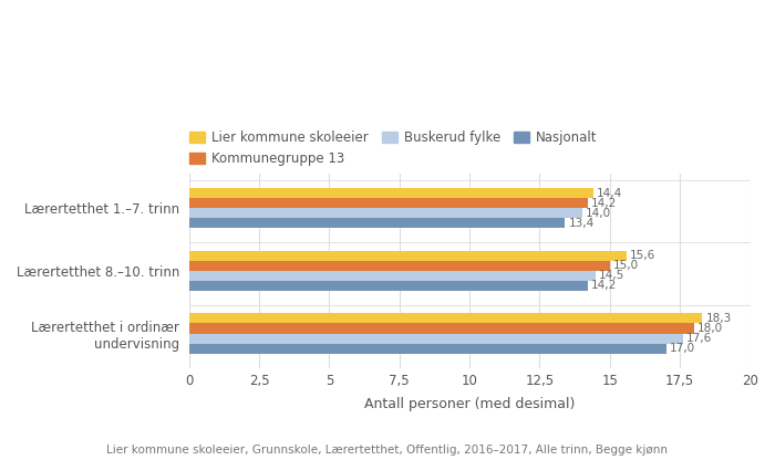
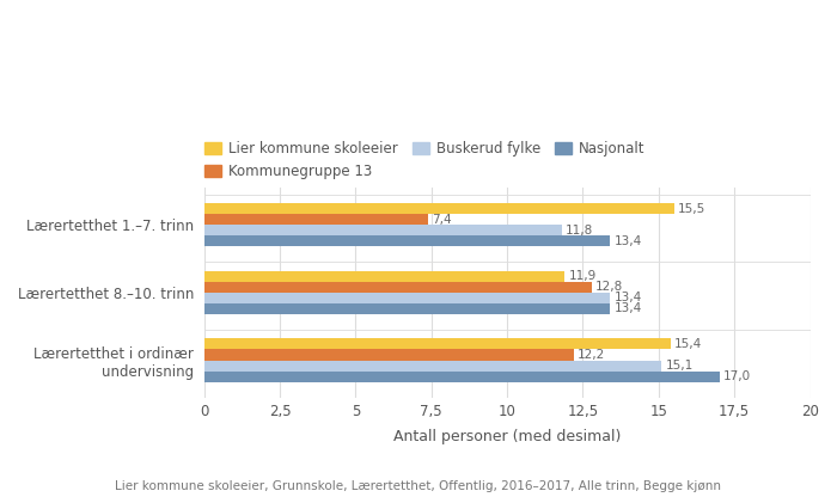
Lier kommune skoleeier/Lærertetthet 1.–7. trinn: 14,4 -> 15,5
Kommunegruppe 13/Lærertetthet 1.–7. trinn: 14,2 -> 7,4
Buskerud fylke/Lærertetthet 1.–7. trinn: 14,0 -> 11,8
Lier kommune skoleeier/Lærertetthet 8.–10. trinn: 15,6 -> 11,9
Kommunegruppe 13/Lærertetthet 8.–10. trinn: 15,0 -> 12,8
Buskerud fylke/Lærertetthet 8.–10. trinn: 14,5 -> 13,4
Nasjonalt/Lærertetthet 8.–10. trinn: 14,2 -> 13,4
Lier kommune skoleeier/Lærertetthet i ordinær undervisning: 18,3 -> 15,4
Kommunegruppe 13/Lærertetthet i ordinær undervisning: 18,0 -> 12,2
Buskerud fylke/Lærertetthet i ordinær undervisning: 17,6 -> 15,1
